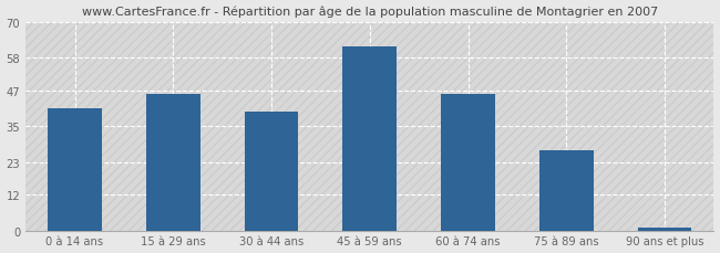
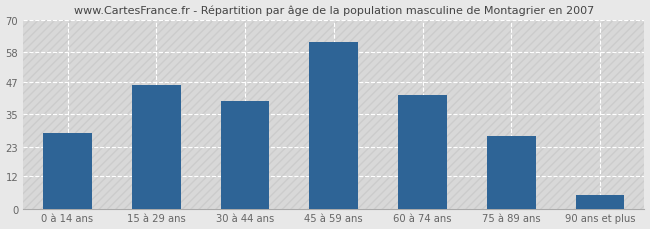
0 à 14 ans: 41 -> 28
60 à 74 ans: 46 -> 42
90 ans et plus: 1 -> 5
